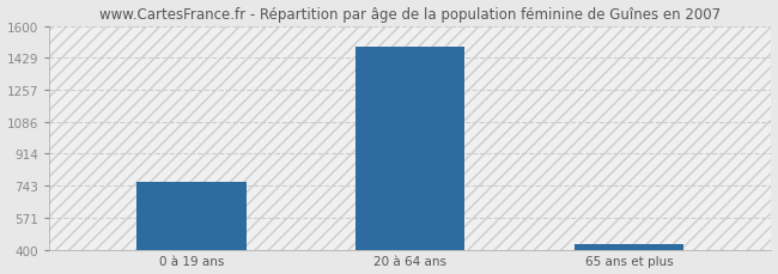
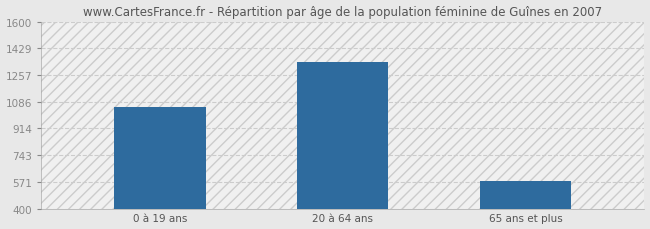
0 à 19 ans: 760 -> 1050
20 à 64 ans: 1490 -> 1340
65 ans et plus: 430 -> 580
